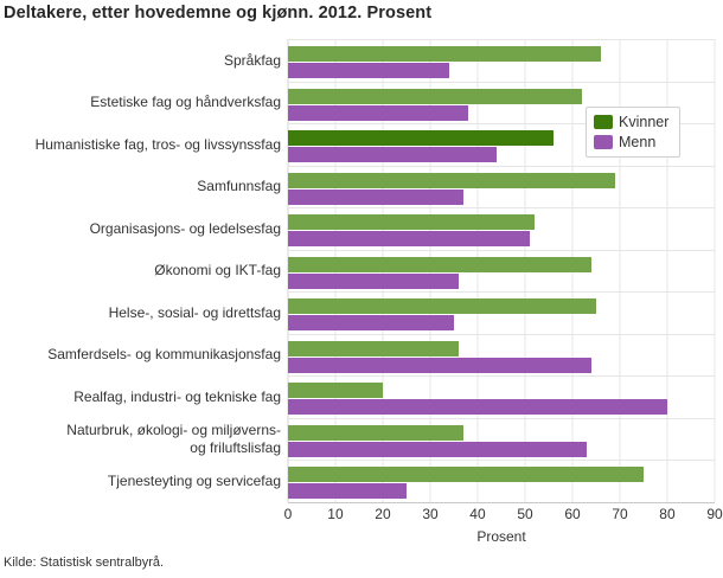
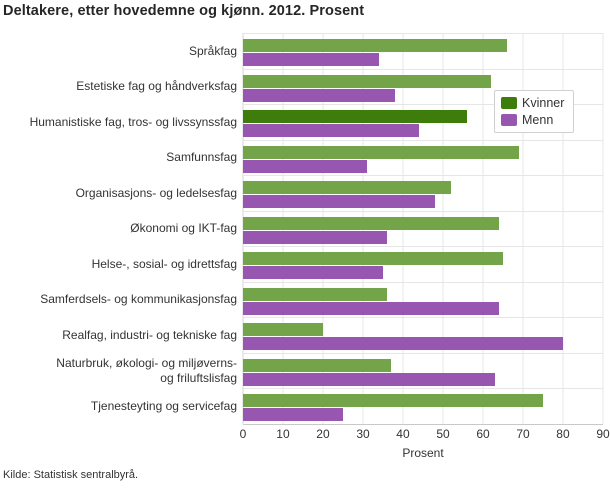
Menn/Samfunnsfag: 37 -> 31
Menn/Organisasjons- og ledelsesfag: 51 -> 48
